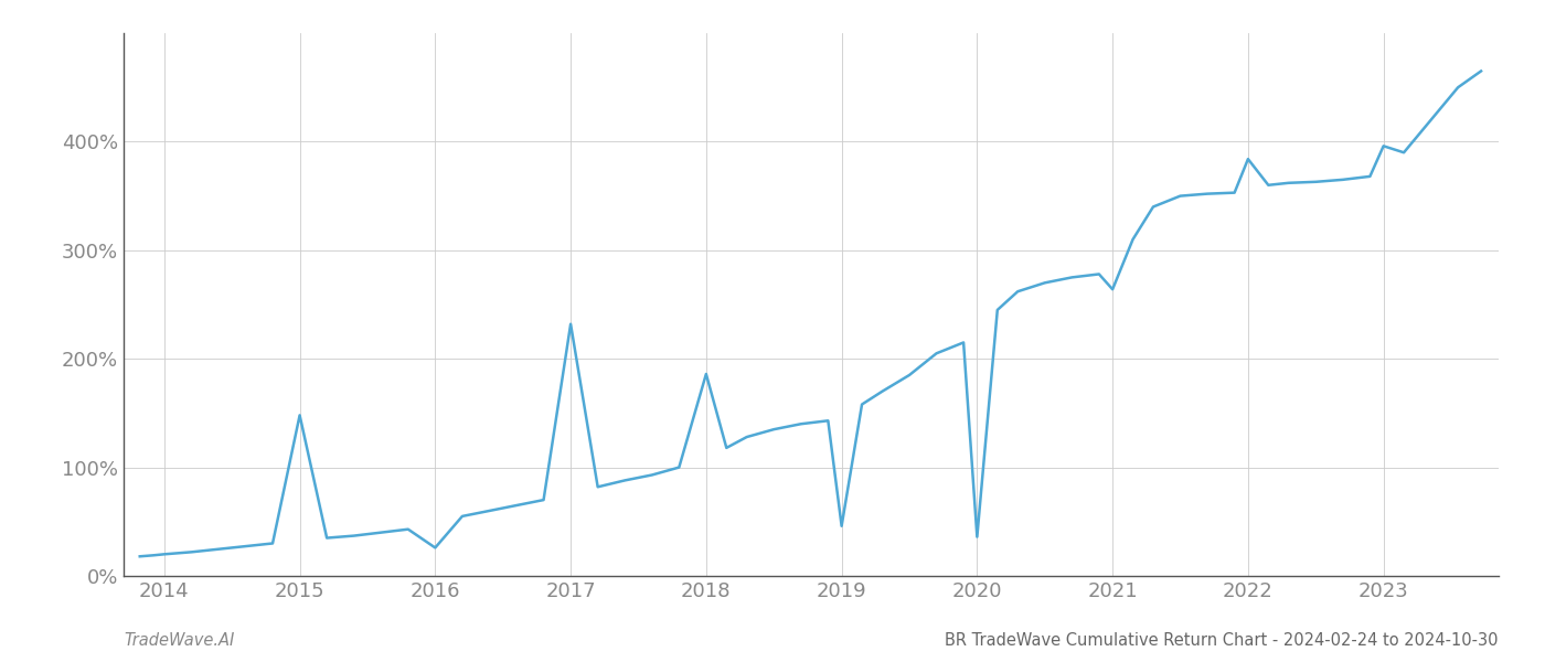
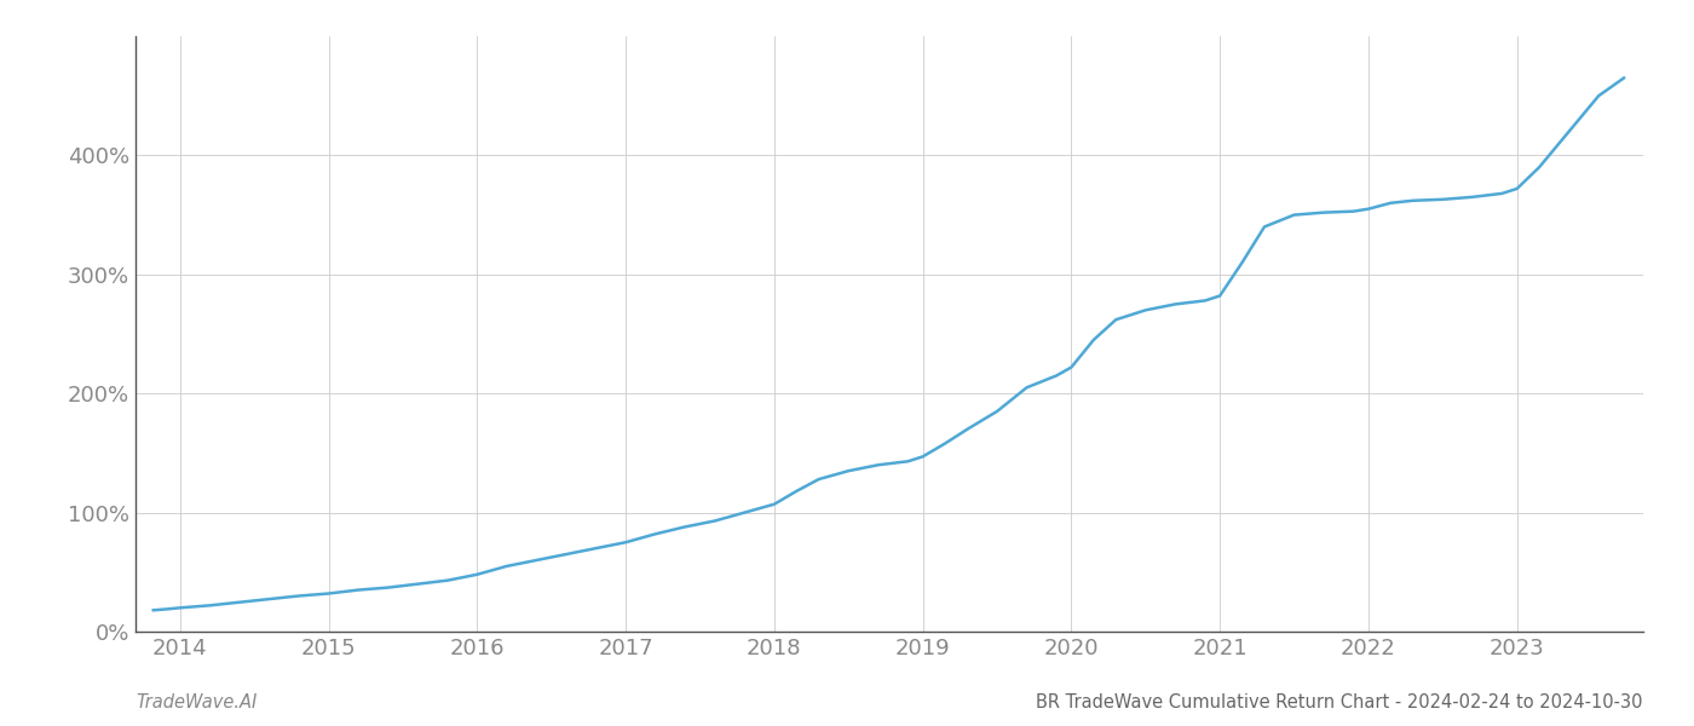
2015: 148% -> 32%
2016: 26% -> 48%
2017: 232% -> 75%
2018: 186% -> 107%
2019: 46% -> 147%
2020: 36% -> 222%
2021: 264% -> 282%
2022: 384% -> 355%
2023: 396% -> 372%
